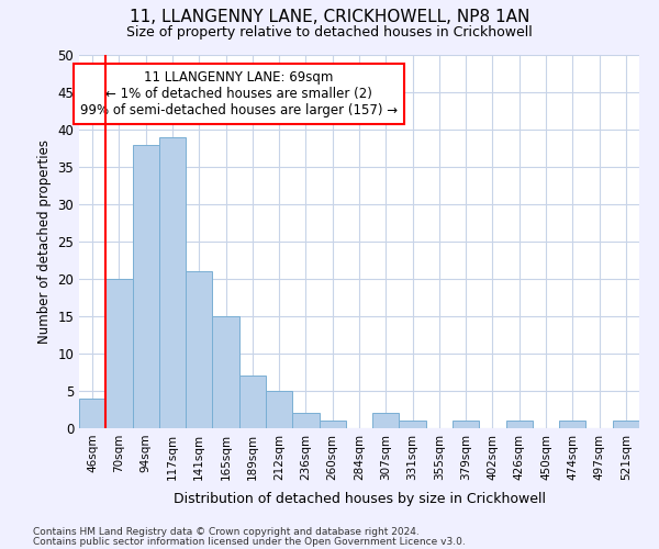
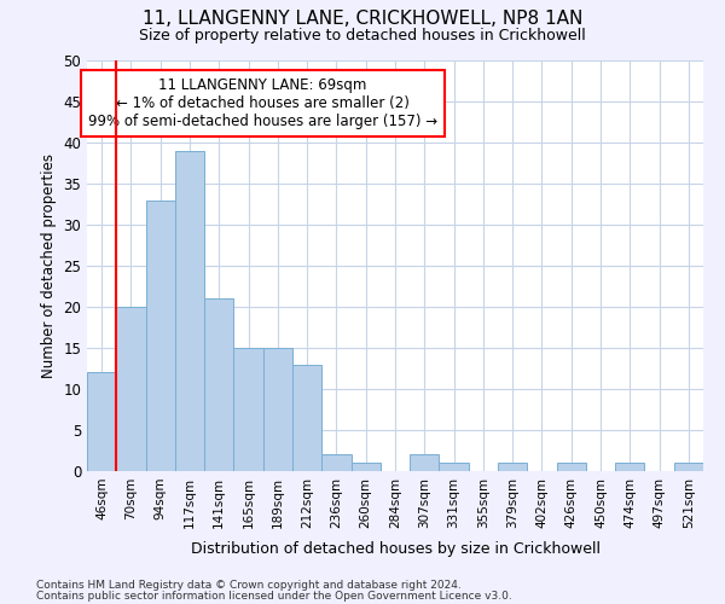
46sqm: 4 -> 12
94sqm: 38 -> 33
189sqm: 7 -> 15
212sqm: 5 -> 13
